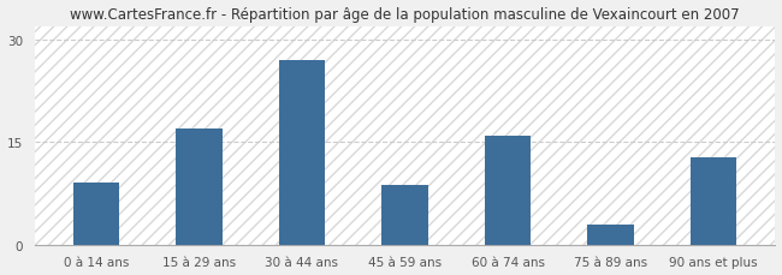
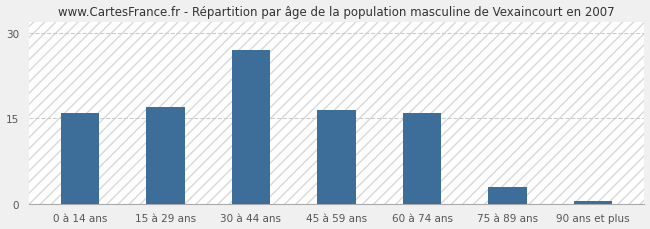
0 à 14 ans: 9.0 -> 16.0
45 à 59 ans: 8.8 -> 16.5
90 ans et plus: 12.8 -> 0.5
